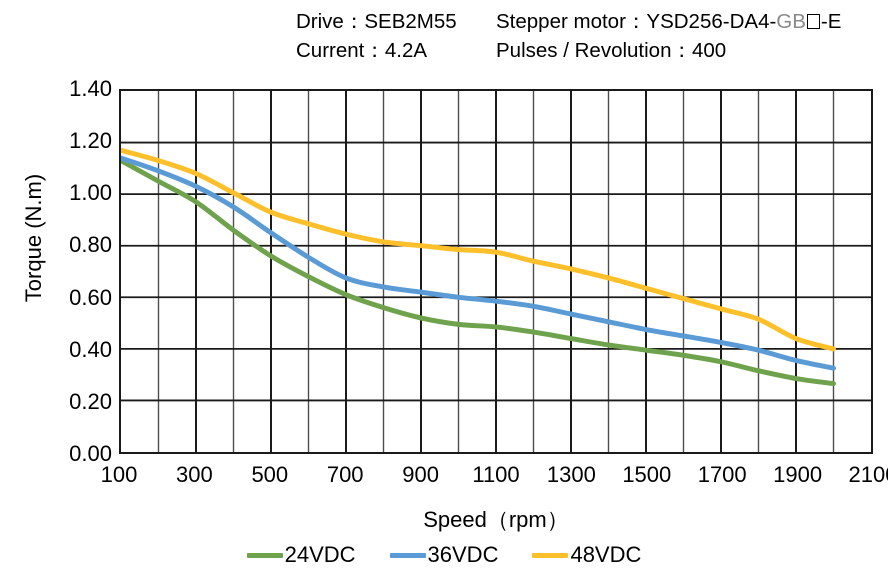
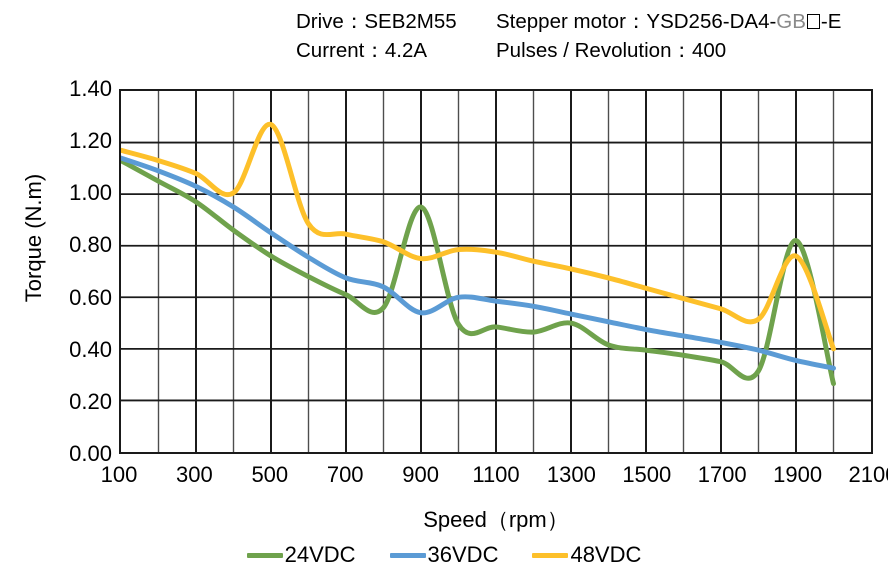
48VDC/500: 0.93 -> 1.27
24VDC/900: 0.52 -> 0.95
36VDC/900: 0.62 -> 0.54
48VDC/900: 0.80 -> 0.75
24VDC/1300: 0.44 -> 0.50
24VDC/1900: 0.28 -> 0.82
48VDC/1900: 0.44 -> 0.76
